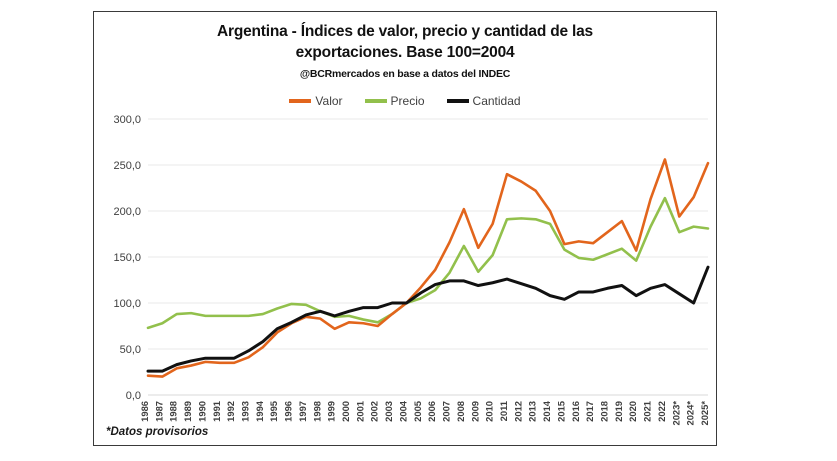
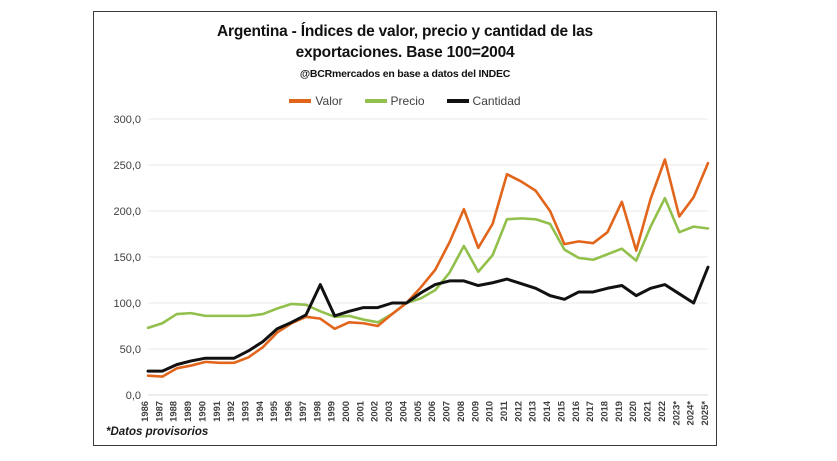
Cantidad/1998: 90 -> 120
Valor/2019: 190 -> 210
